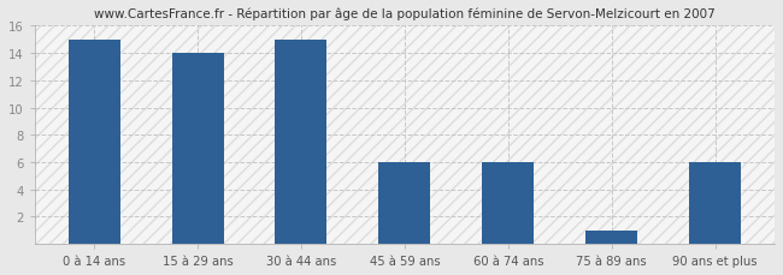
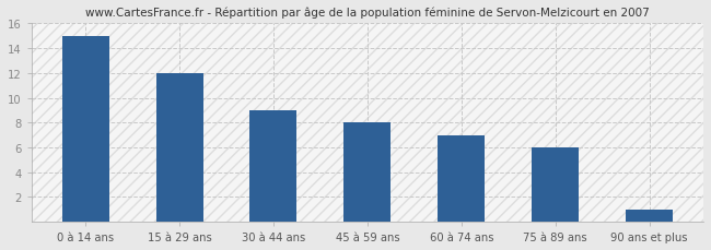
15 à 29 ans: 14 -> 12
30 à 44 ans: 15 -> 9
45 à 59 ans: 6 -> 8
60 à 74 ans: 6 -> 7
75 à 89 ans: 1 -> 6
90 ans et plus: 6 -> 1
